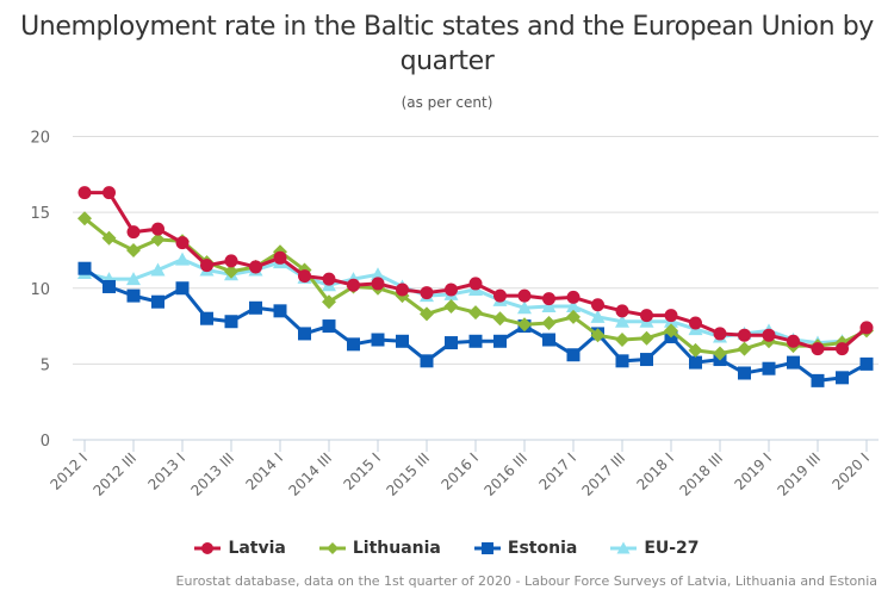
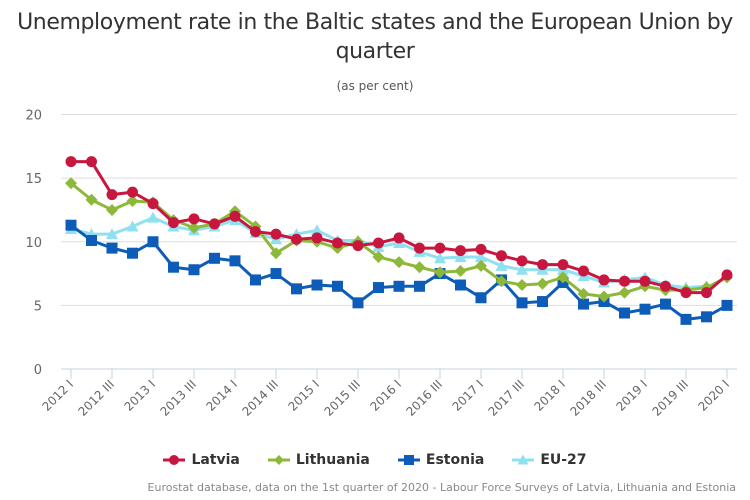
Lithuania/2015 III: 8.3 -> 10.0
EU-27/2015 III: 9.5 -> 10.1
